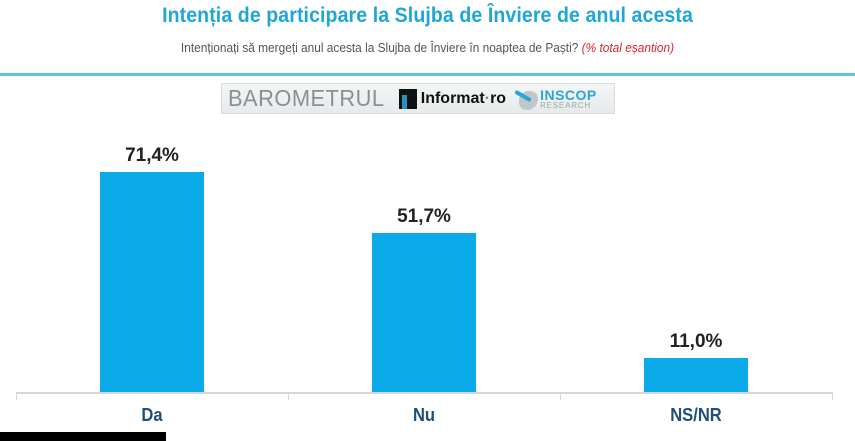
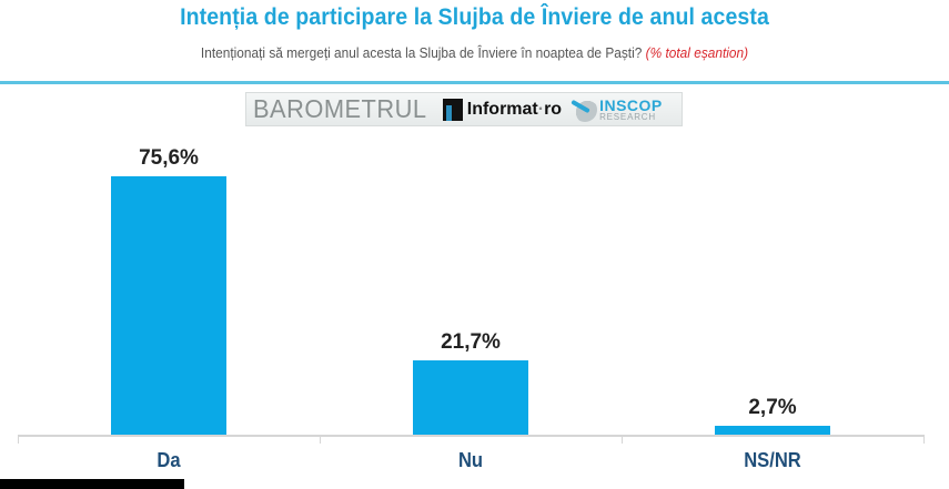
Da: 71,4% -> 75,6%
Nu: 51,7% -> 21,7%
NS/NR: 11,0% -> 2,7%
